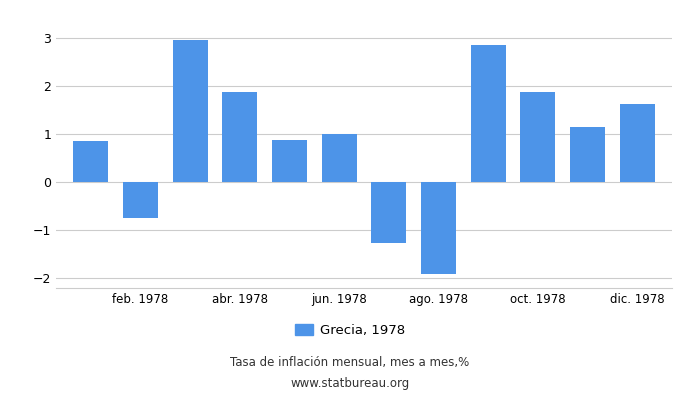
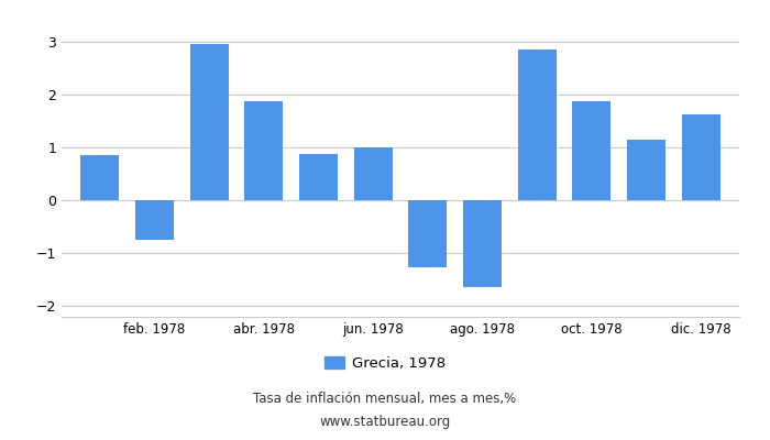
ago. 1978: -1.90 -> -1.63
